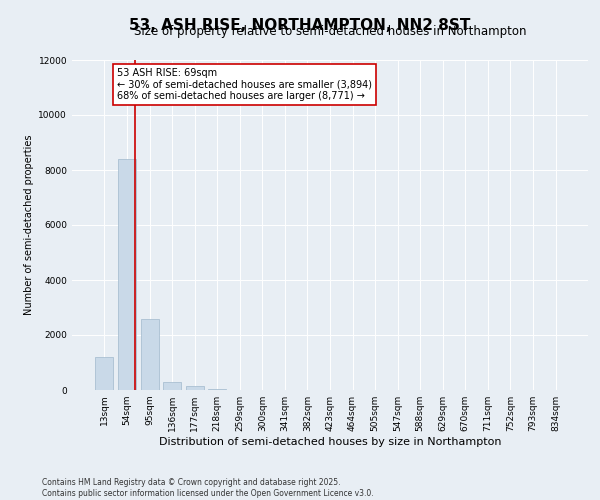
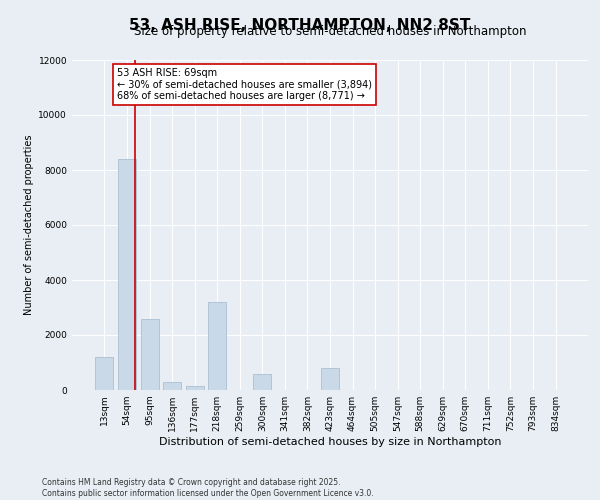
218sqm: 50 -> 3200
300sqm: 0 -> 600
423sqm: 0 -> 800
